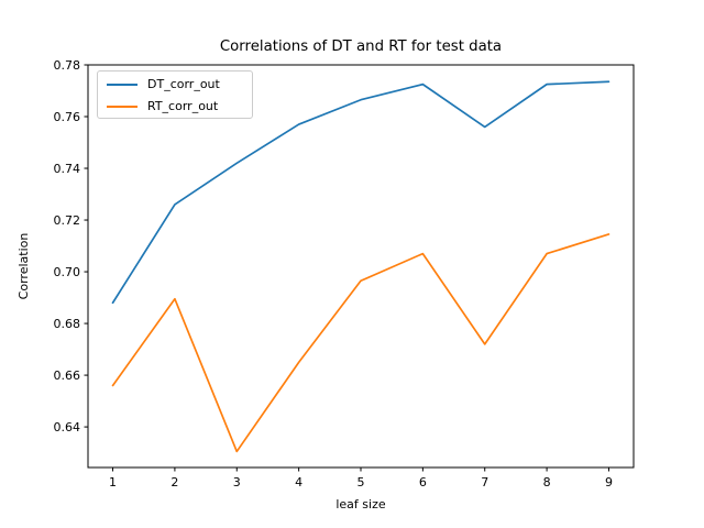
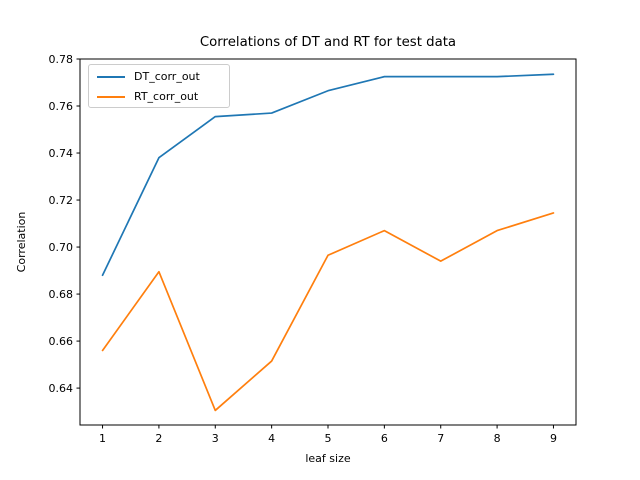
DT_corr_out/2: 0.726 -> 0.738
DT_corr_out/3: 0.742 -> 0.755
RT_corr_out/4: 0.665 -> 0.651
DT_corr_out/7: 0.756 -> 0.772
RT_corr_out/7: 0.672 -> 0.694
